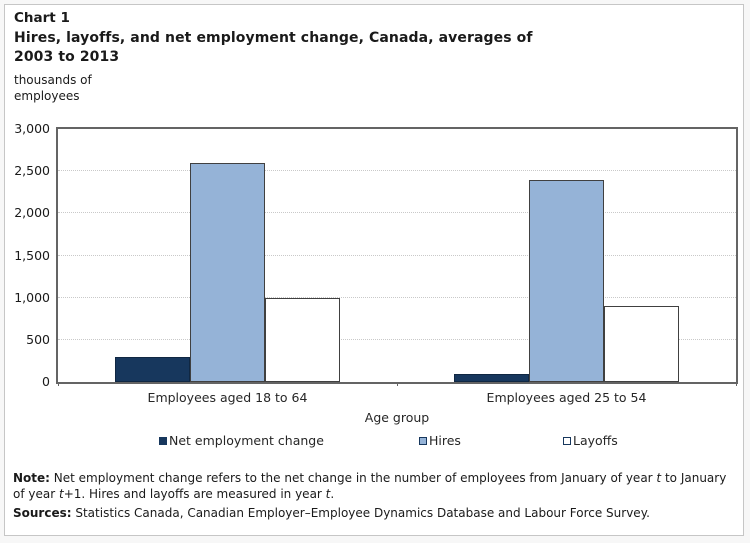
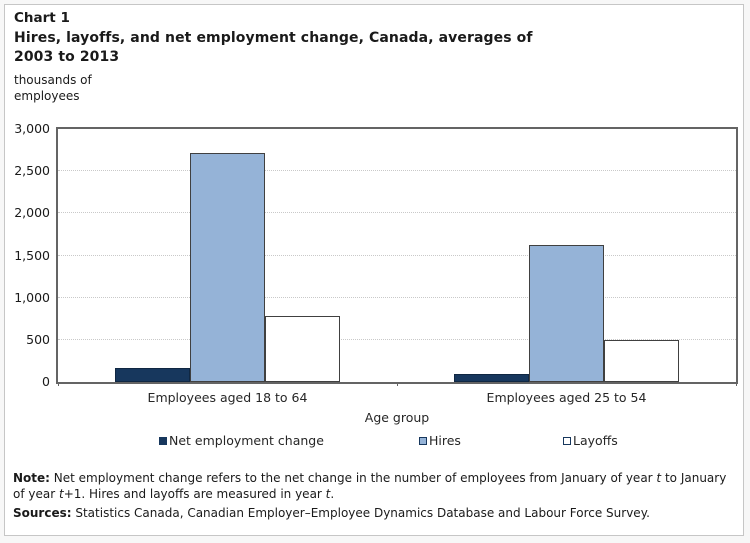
Net employment change/Employees aged 18 to 64: 300 -> 200
Hires/Employees aged 18 to 64: 2600 -> 2700
Layoffs/Employees aged 18 to 64: 1000 -> 800
Hires/Employees aged 25 to 54: 2400 -> 1600
Layoffs/Employees aged 25 to 54: 900 -> 500
